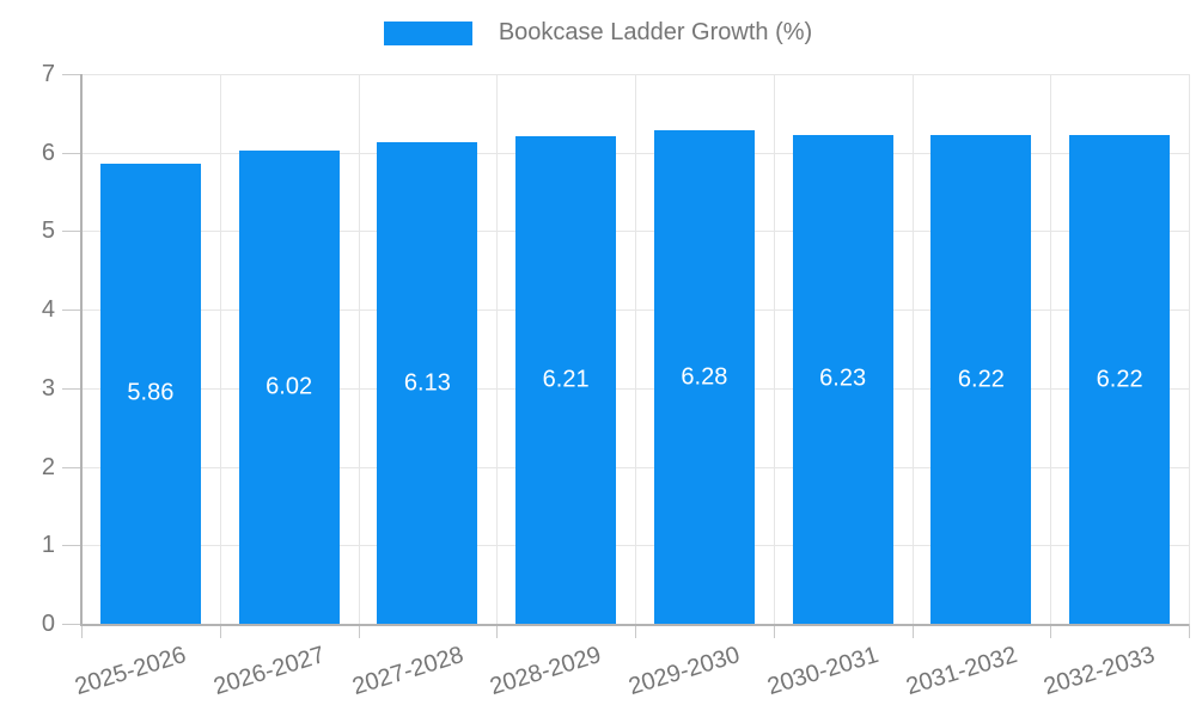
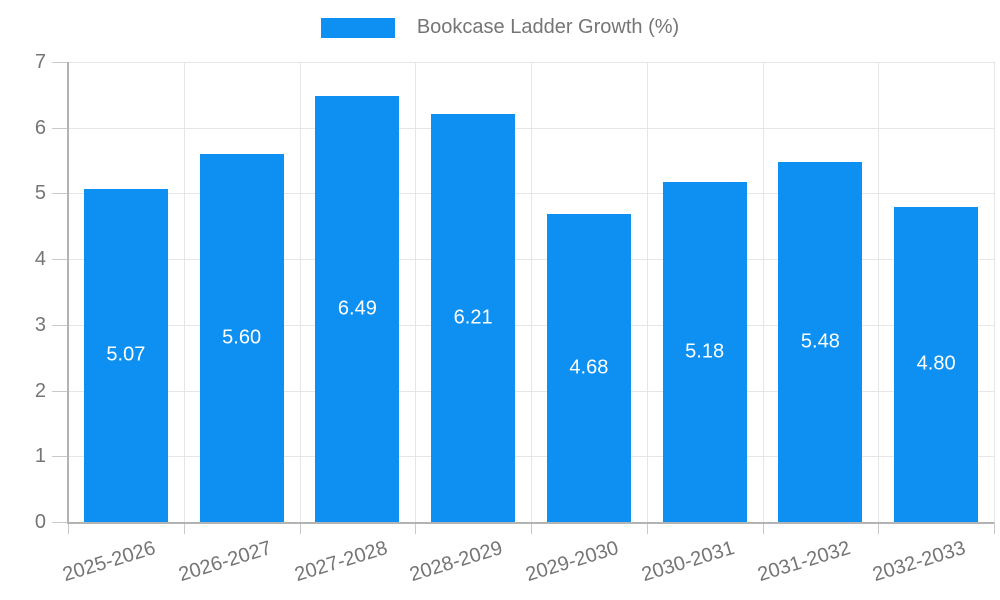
2025-2026: 5.86 -> 5.07
2026-2027: 6.02 -> 5.60
2027-2028: 6.13 -> 6.49
2029-2030: 6.28 -> 4.68
2030-2031: 6.23 -> 5.18
2031-2032: 6.22 -> 5.48
2032-2033: 6.22 -> 4.80
